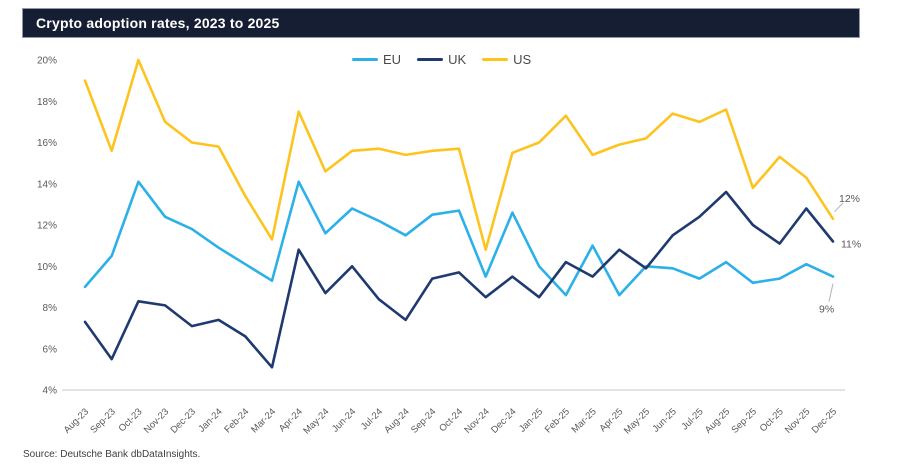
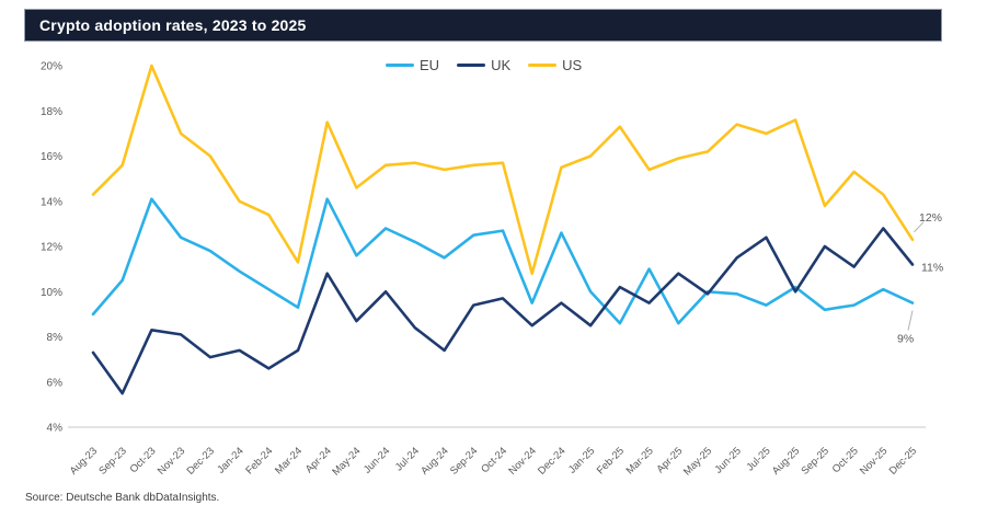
US/Aug-23: 19.0% -> 14.3%
US/Jan-24: 15.8% -> 14.0%
UK/Mar-24: 5.1% -> 7.4%
UK/Aug-25: 13.6% -> 10.0%
